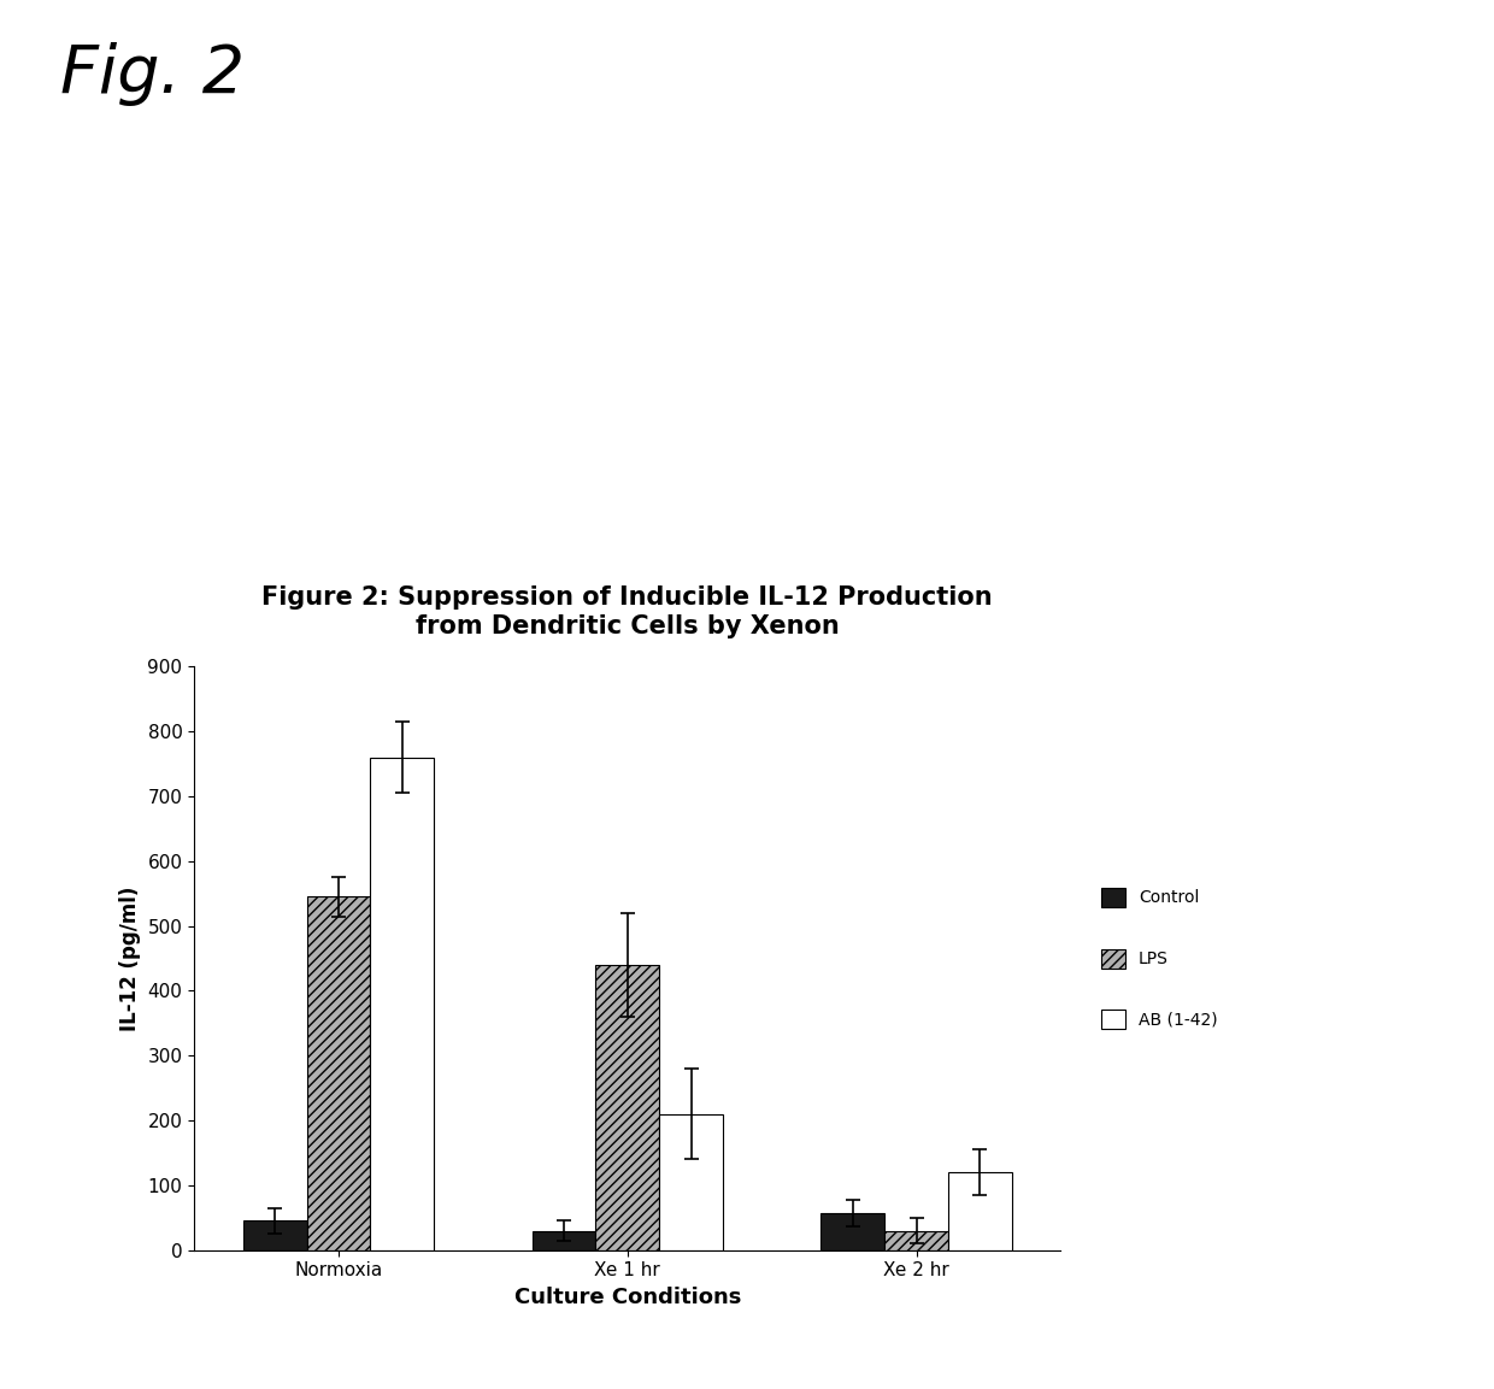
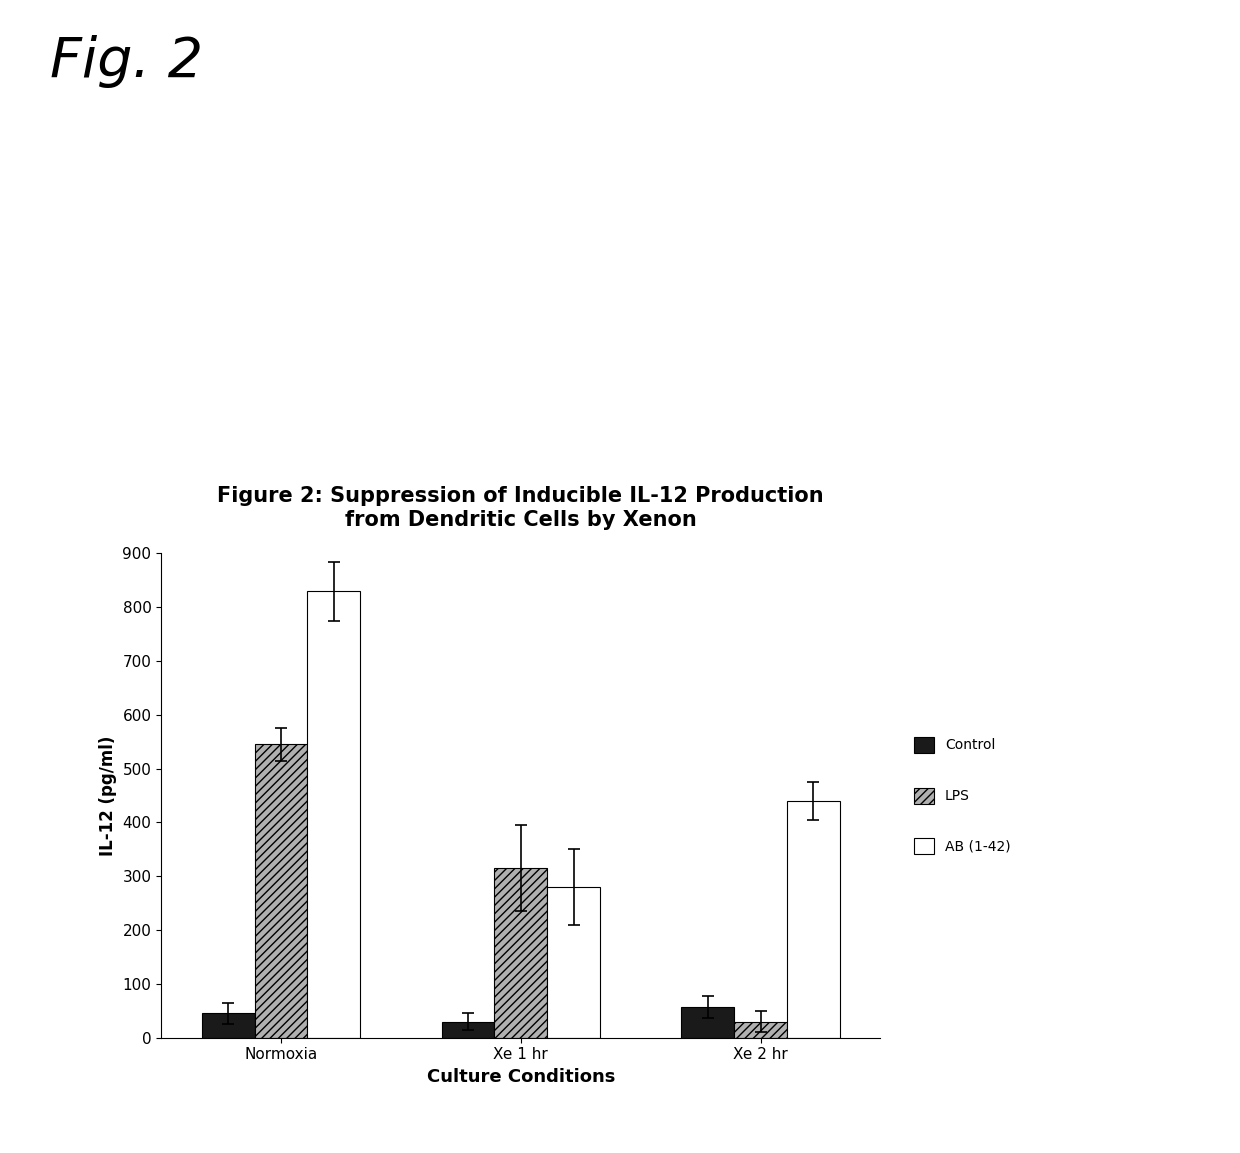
AB (1-42)/Normoxia: 760 -> 830
LPS/Xe 1 hr: 440 -> 316
AB (1-42)/Xe 1 hr: 210 -> 280
AB (1-42)/Xe 2 hr: 120 -> 440
